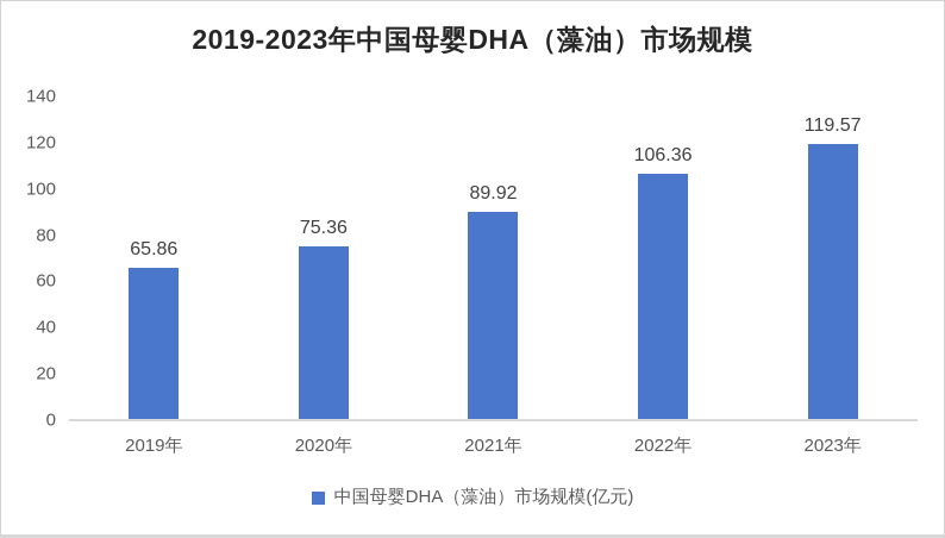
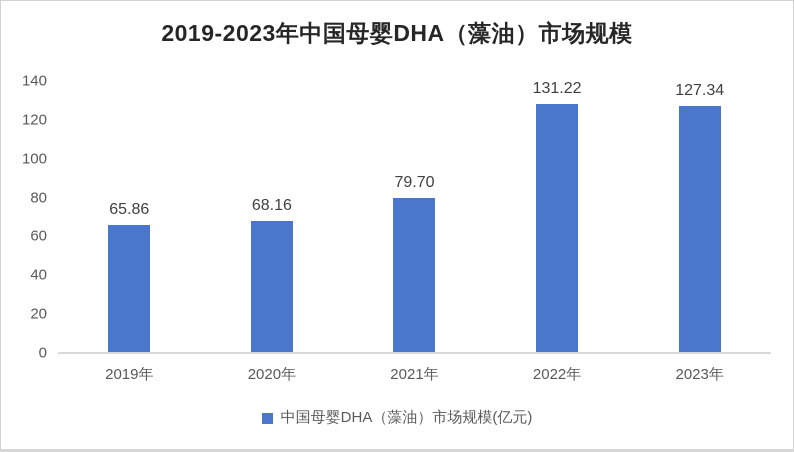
2020年: 75.36 -> 68.16
2021年: 89.92 -> 79.70
2022年: 106.36 -> 131.22
2023年: 119.57 -> 127.34
